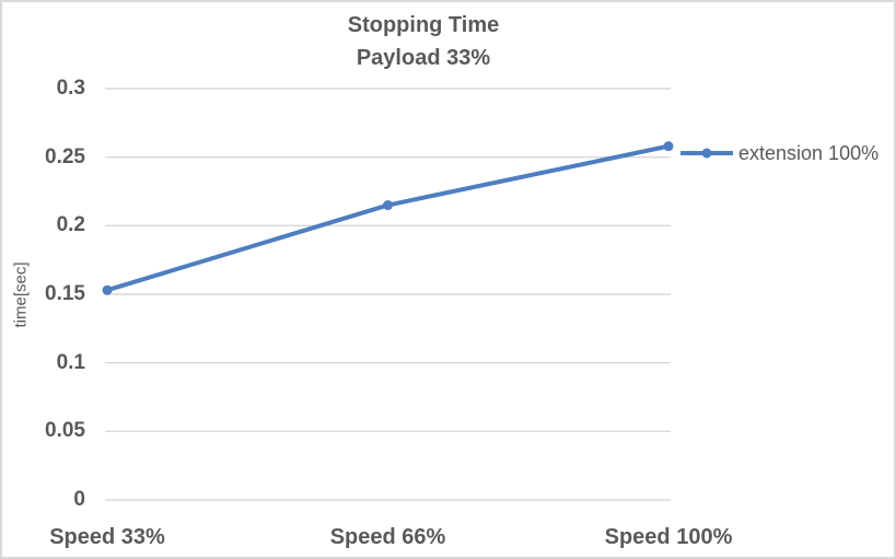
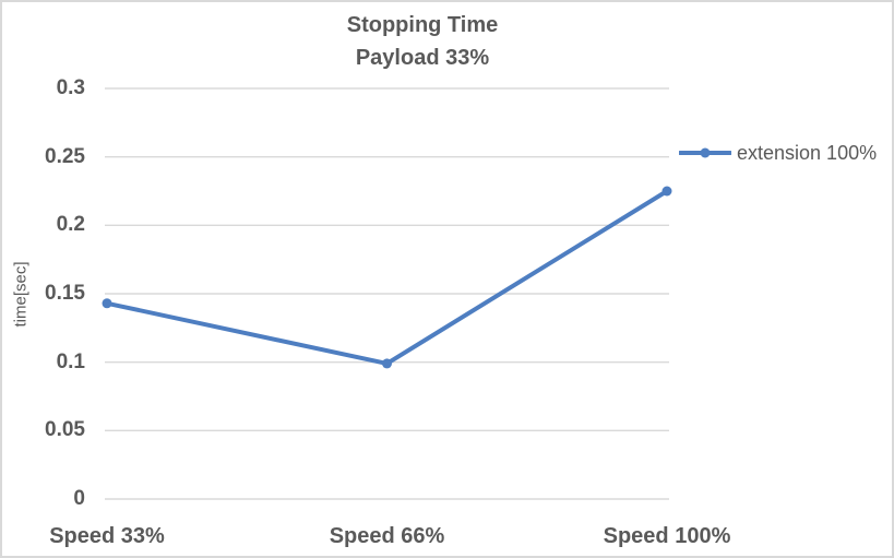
Speed 33%: 0.153 -> 0.143
Speed 66%: 0.215 -> 0.099
Speed 100%: 0.258 -> 0.225
